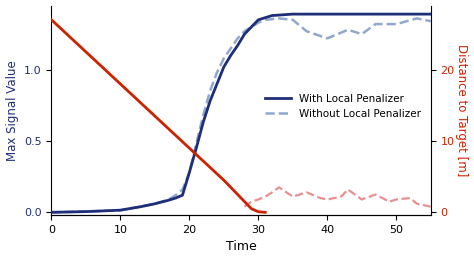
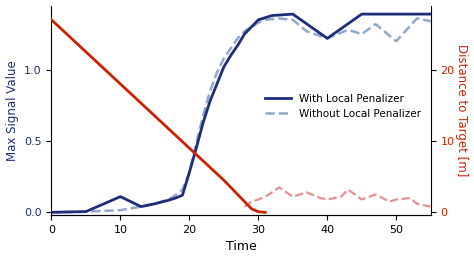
With Local Penalizer/10: 0.01 -> 0.11
With Local Penalizer/40: 1.39 -> 1.22
Without Local Penalizer/50: 1.32 -> 1.20
